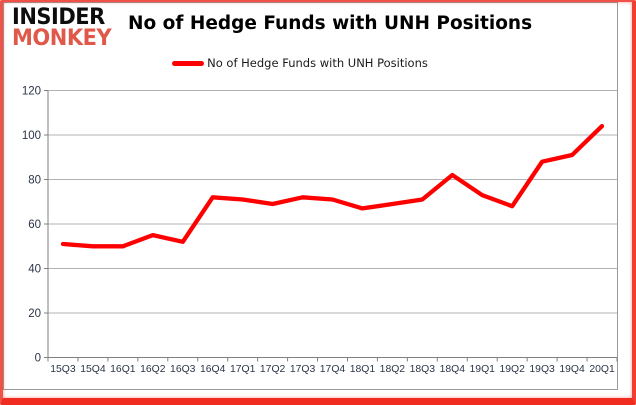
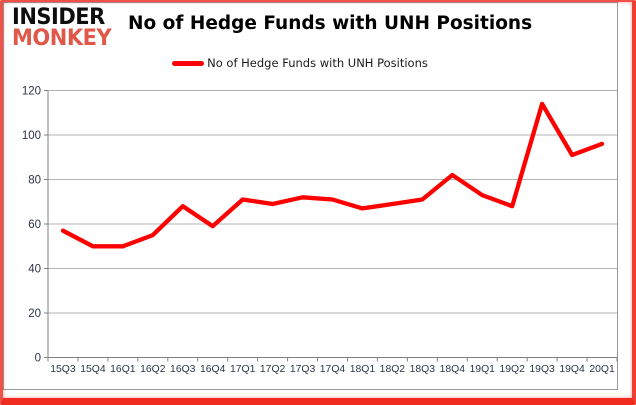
15Q3: 51 -> 57
16Q3: 52 -> 68
16Q4: 72 -> 59
19Q3: 88 -> 114
20Q1: 104 -> 96
